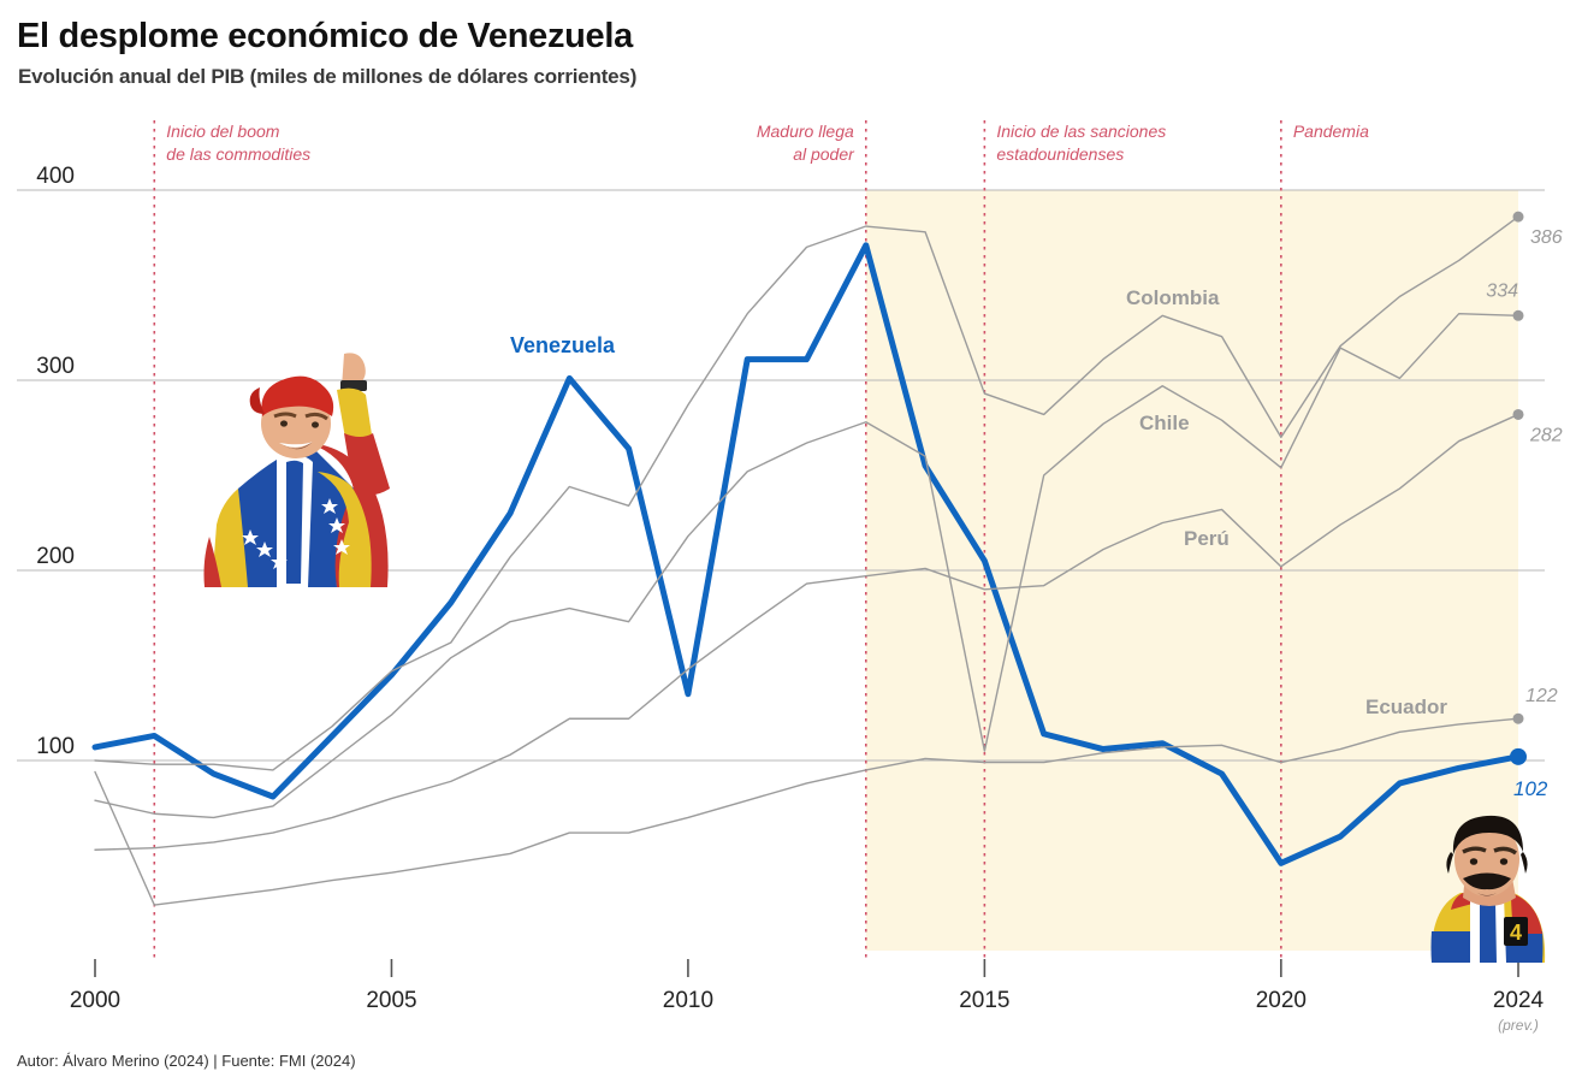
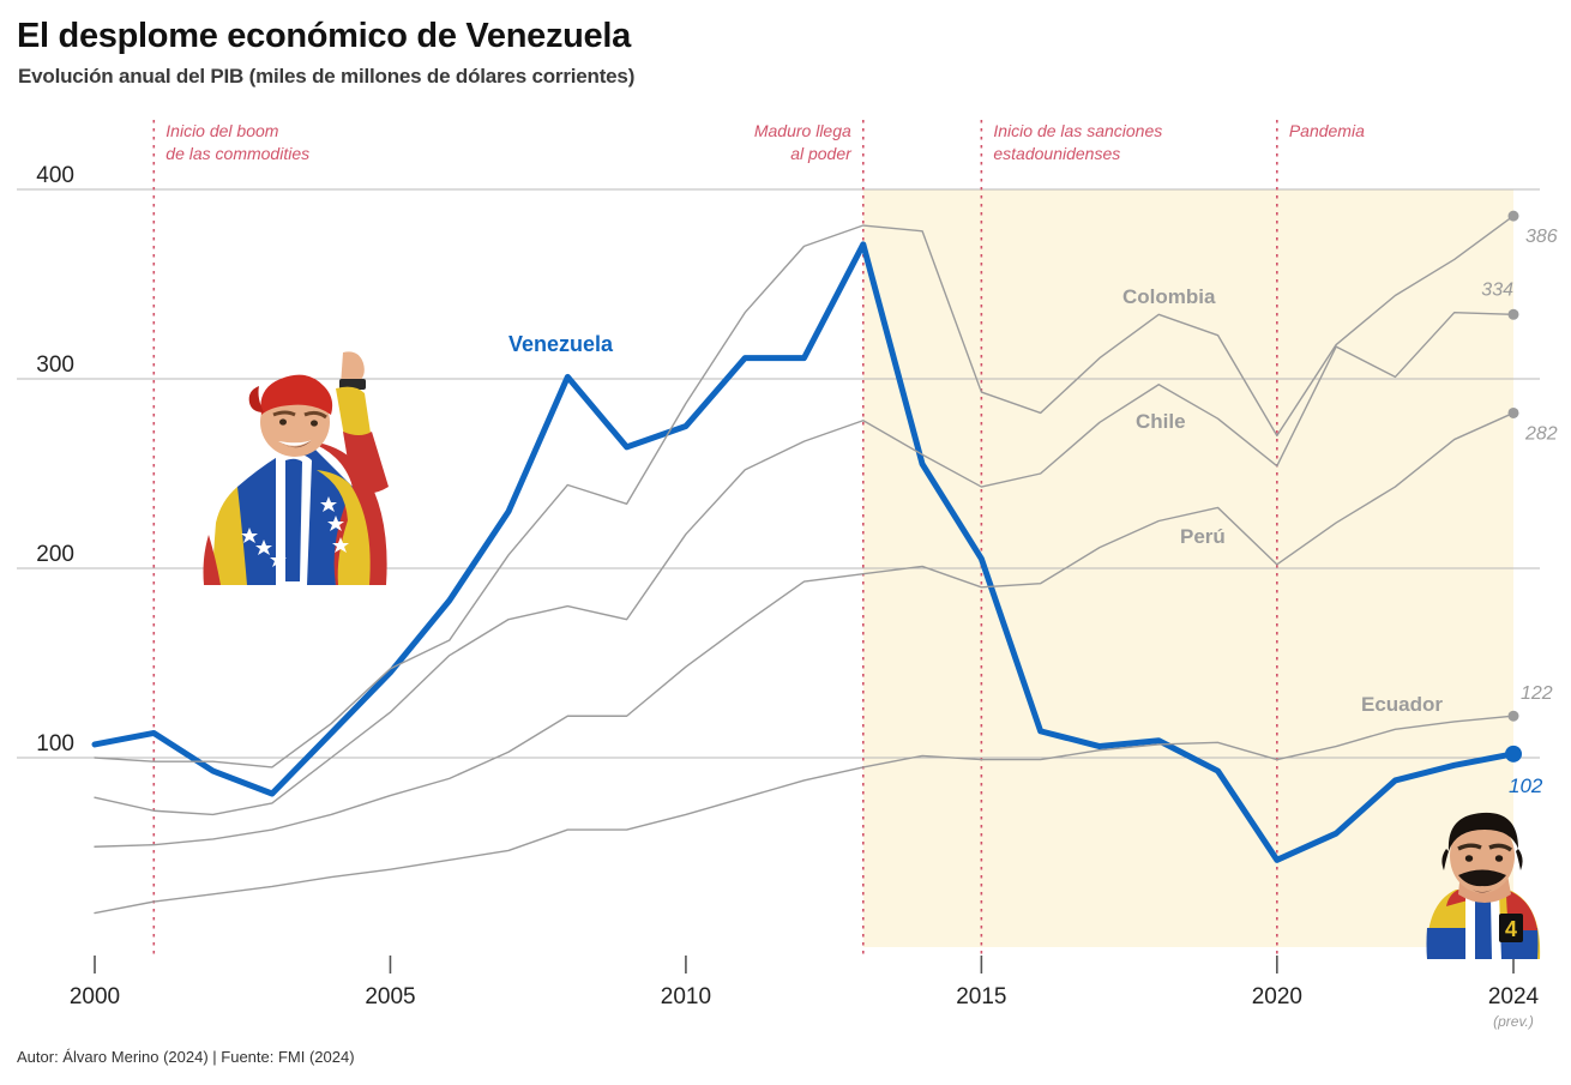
Ecuador/2000: 94 -> 18
Venezuela/2010: 135 -> 275
Chile/2015: 105 -> 243
